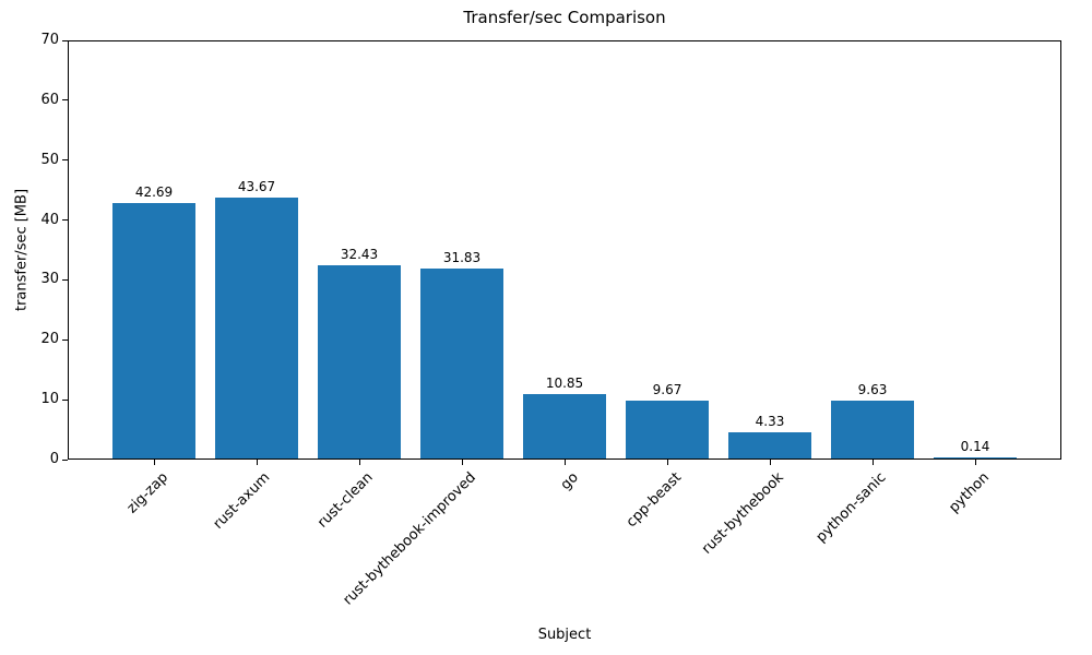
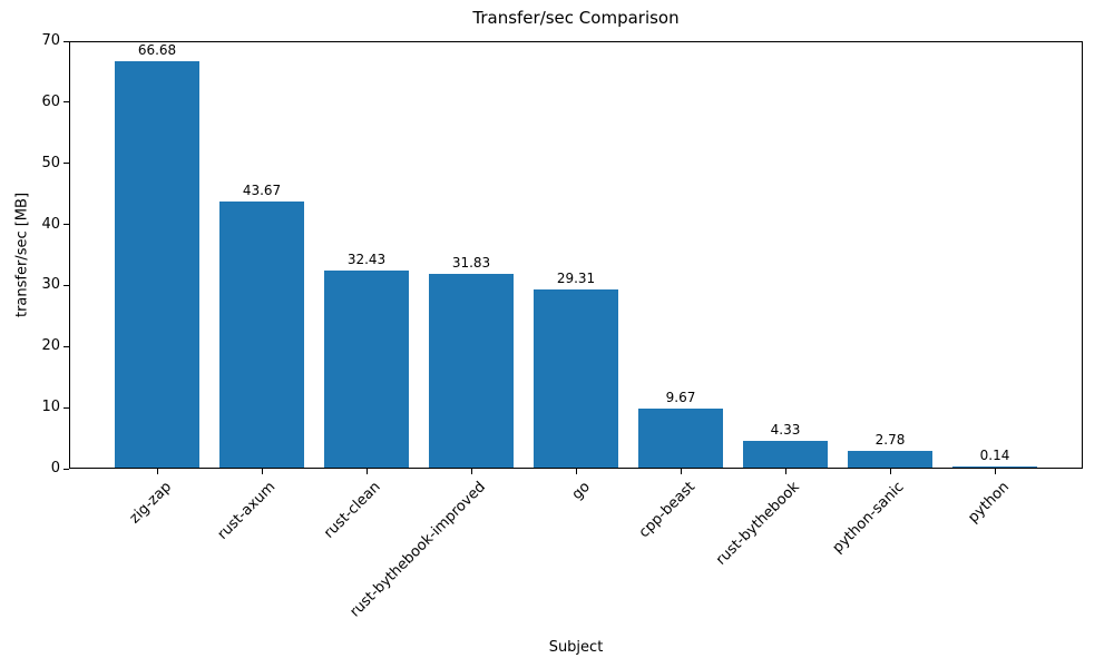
zig-zap: 42.69 -> 66.68
go: 10.85 -> 29.31
python-sanic: 9.63 -> 2.78
